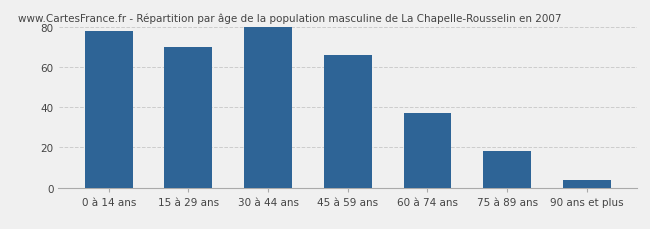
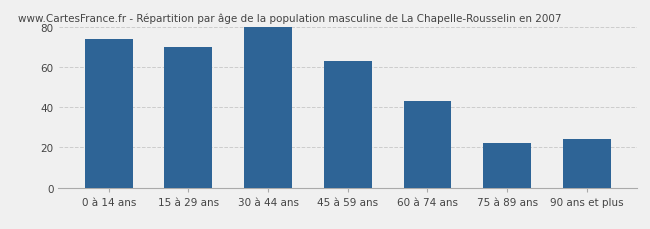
0 à 14 ans: 78 -> 74
45 à 59 ans: 66 -> 63
60 à 74 ans: 37 -> 43
75 à 89 ans: 18 -> 22
90 ans et plus: 4 -> 24
